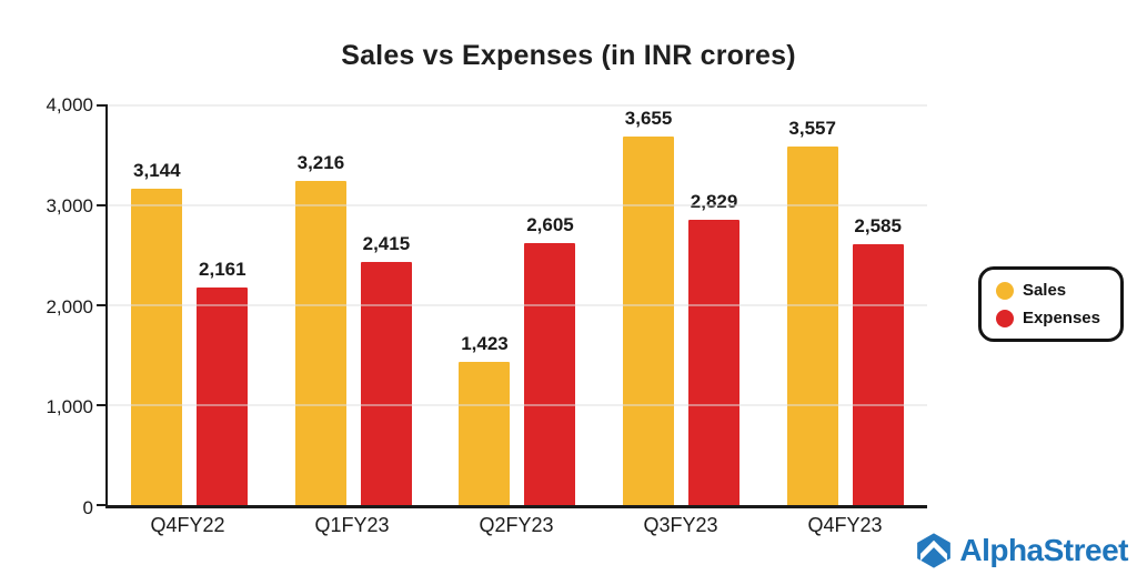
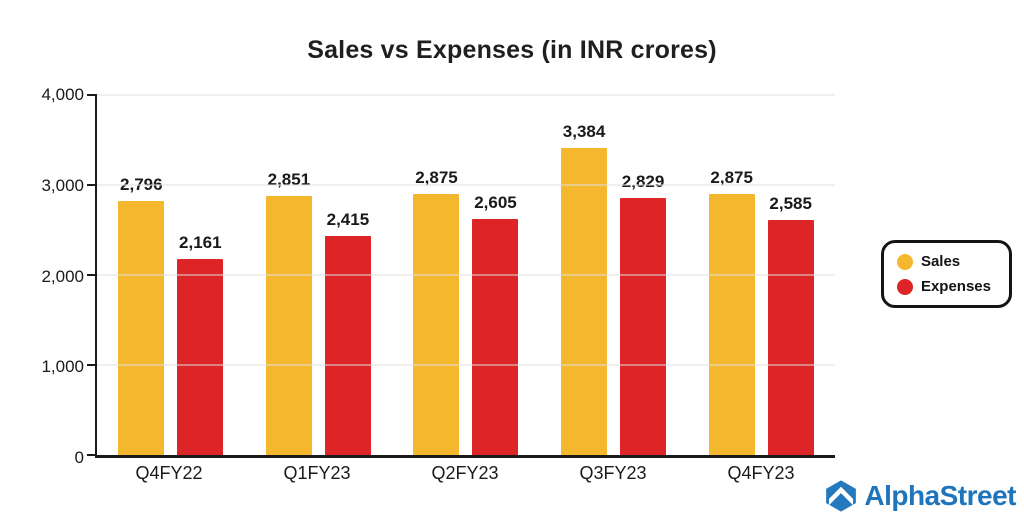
Sales/Q4FY22: 3,144 -> 2,796
Sales/Q1FY23: 3,216 -> 2,851
Sales/Q2FY23: 1,423 -> 2,875
Sales/Q3FY23: 3,655 -> 3,384
Sales/Q4FY23: 3,557 -> 2,875
